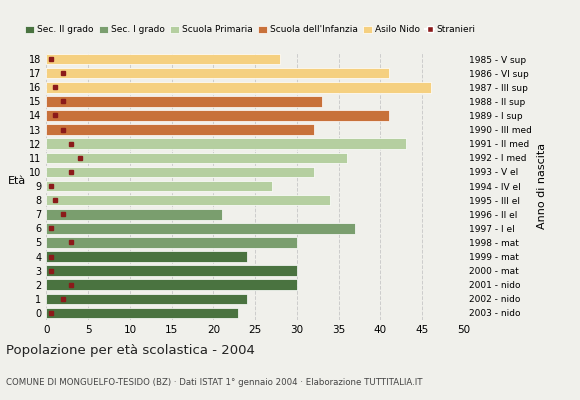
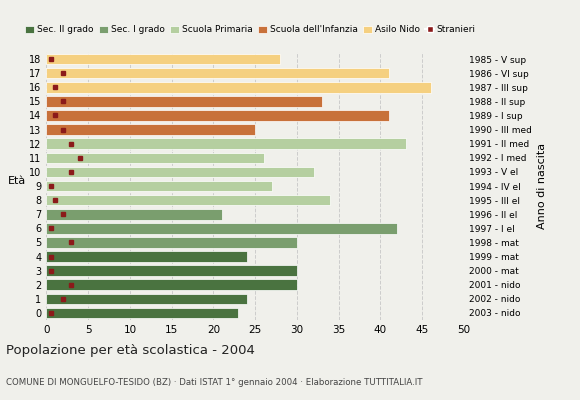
13: 32 -> 25
11: 36 -> 26
6: 37 -> 42
